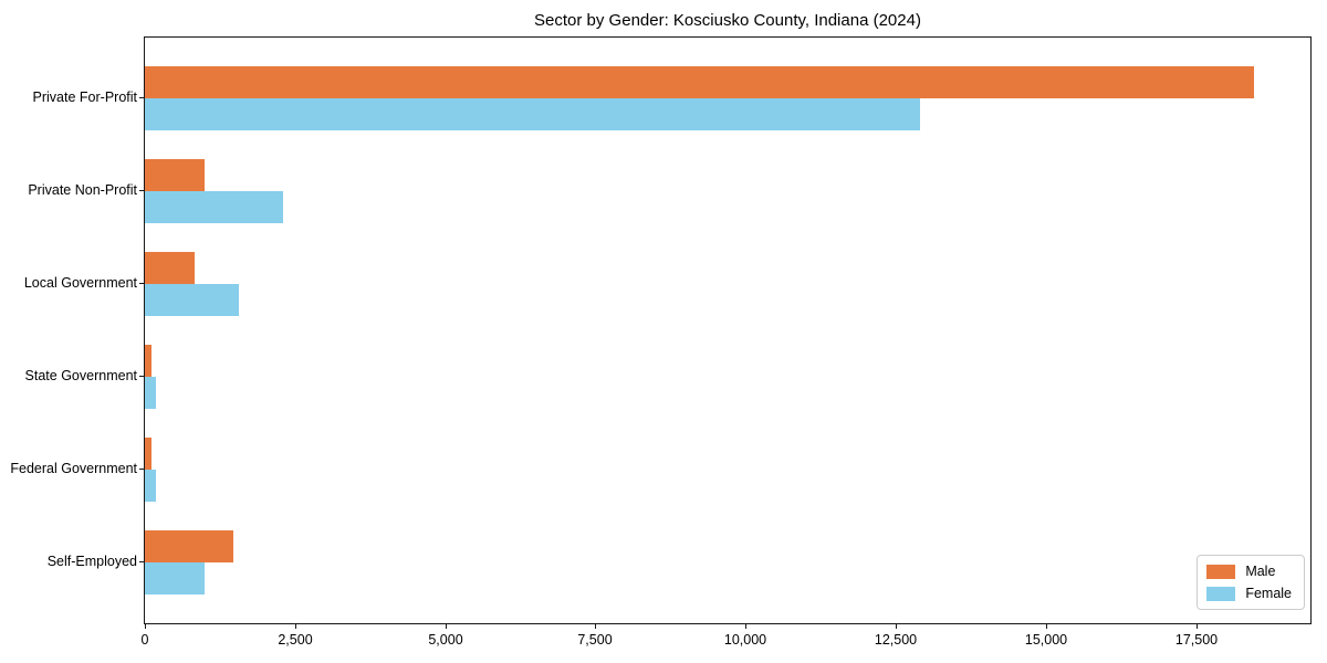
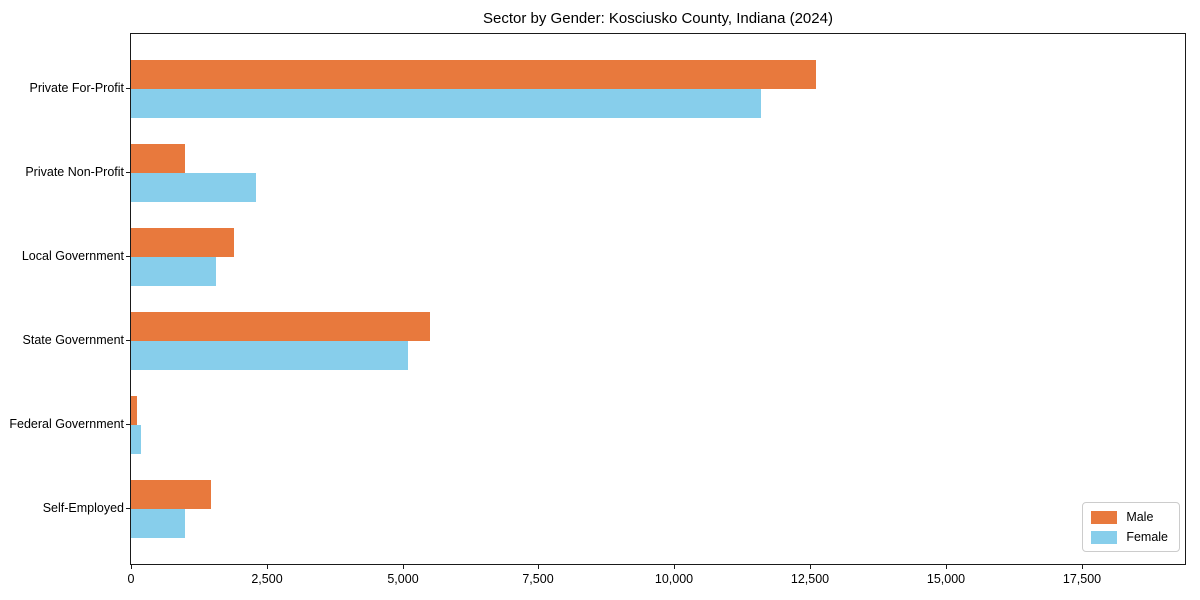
Male/Private For-Profit: 18500 -> 12600
Female/Private For-Profit: 12900 -> 11600
Male/Local Government: 800 -> 1900
Male/State Government: 100 -> 5500
Female/State Government: 200 -> 5100
